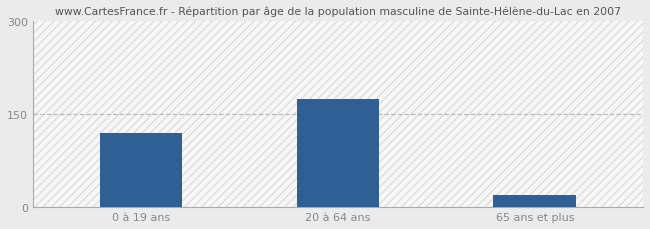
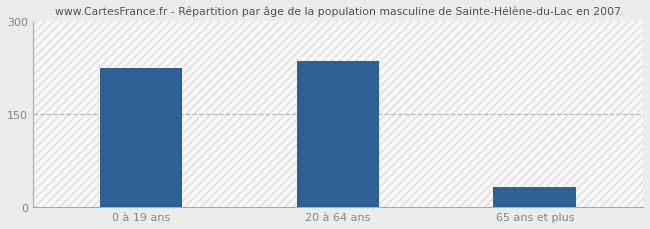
0 à 19 ans: 120 -> 224
20 à 64 ans: 175 -> 236
65 ans et plus: 20 -> 32
